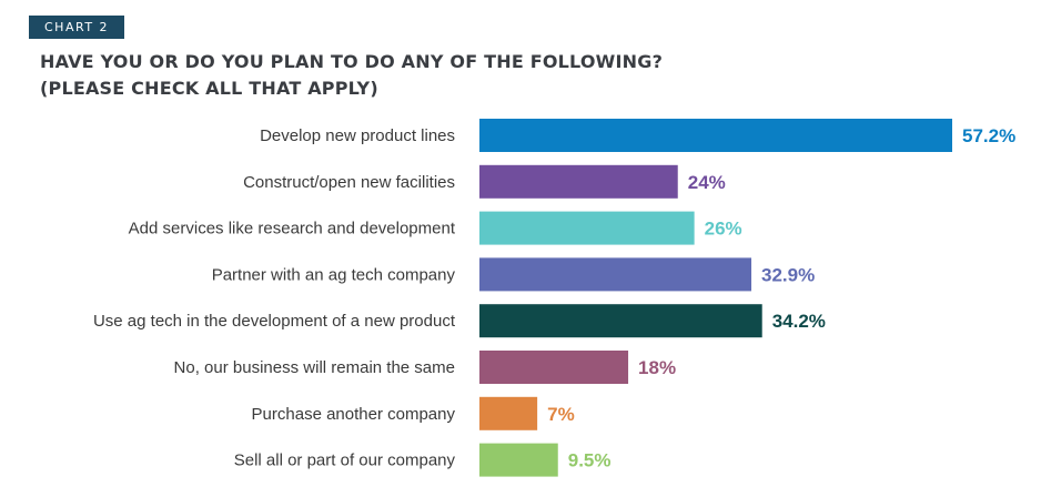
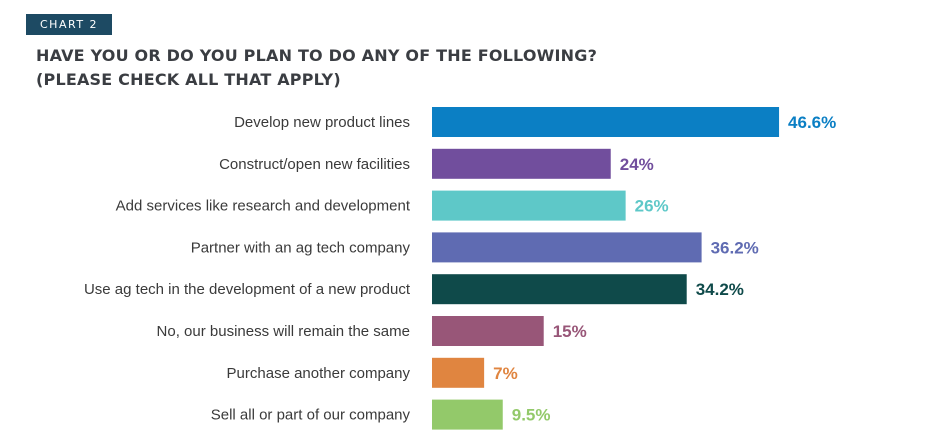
Develop new product lines: 57.2% -> 46.6%
Partner with an ag tech company: 32.9% -> 36.2%
No, our business will remain the same: 18% -> 15%
